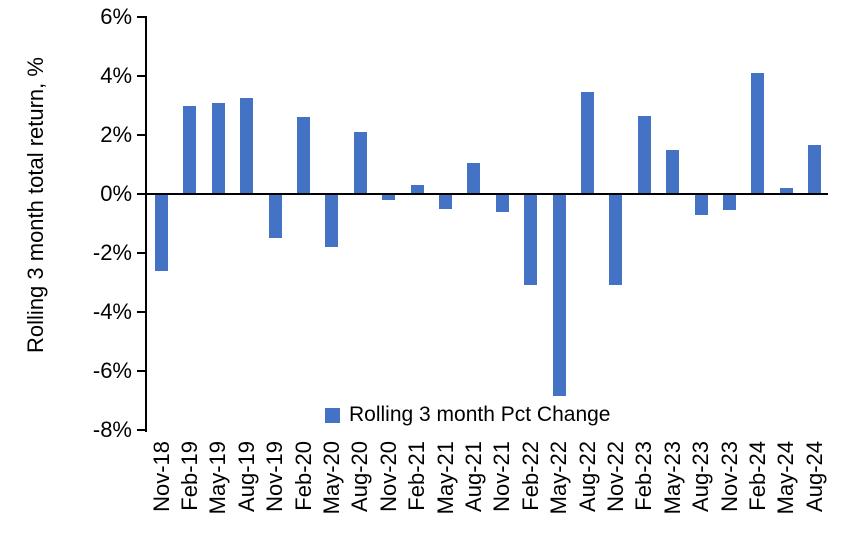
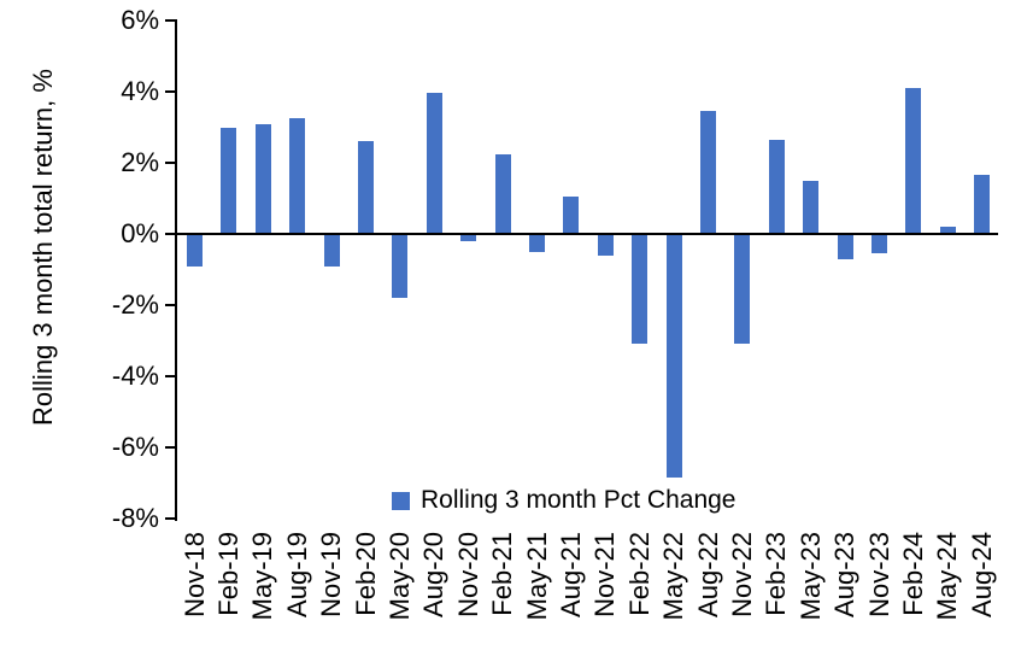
Nov-18: -2.6% -> -0.9%
Nov-19: -1.5% -> -0.9%
Aug-20: 2.1% -> 4.0%
Feb-21: 0.3% -> 2.2%
